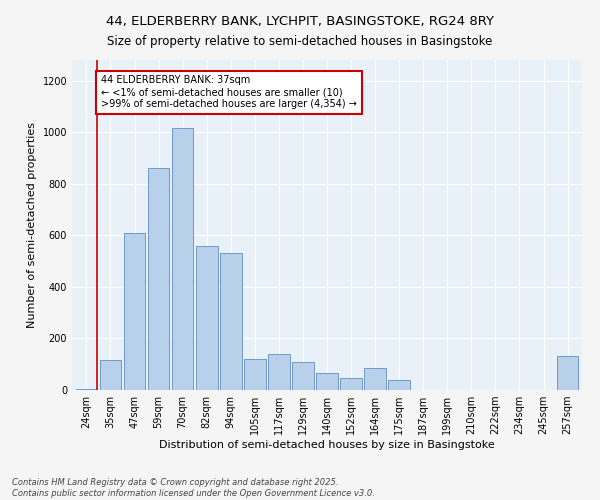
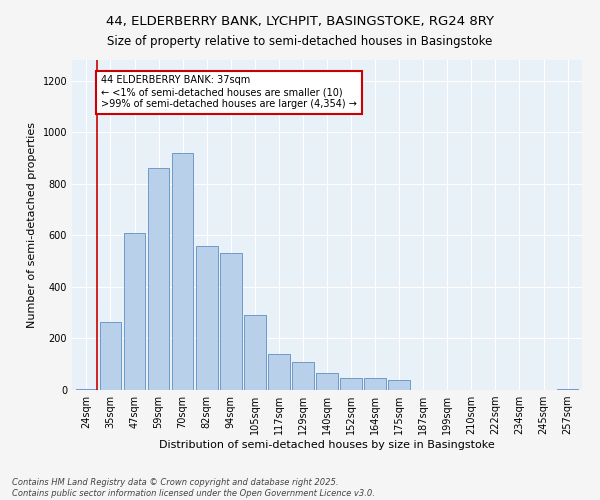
35sqm: 115 -> 265
70sqm: 1015 -> 920
105sqm: 120 -> 290
164sqm: 85 -> 45
257sqm: 130 -> 5
